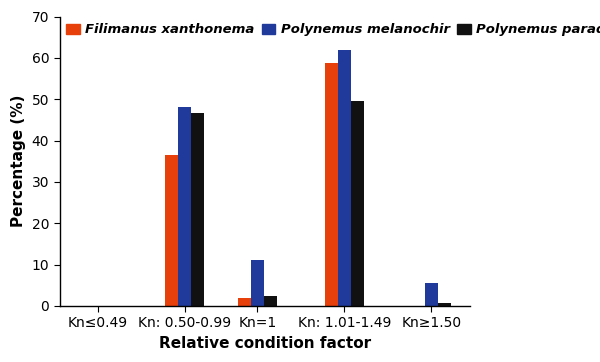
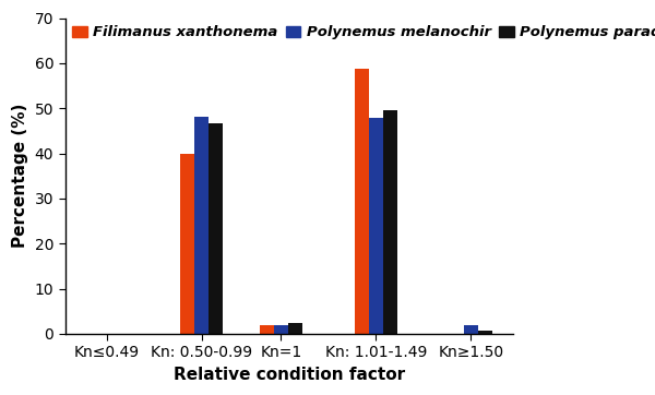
Filimanus xanthonema/Kn: 0.50-0.99: 36.5 -> 39.8
Polynemus melanochir/Kn=1: 11.0 -> 1.8
Polynemus melanochir/Kn: 1.01-1.49: 62.0 -> 47.8
Polynemus melanochir/Kn≥1.50: 5.5 -> 1.9
